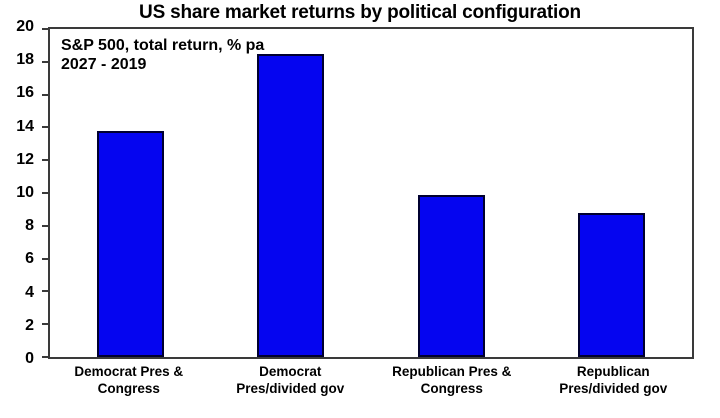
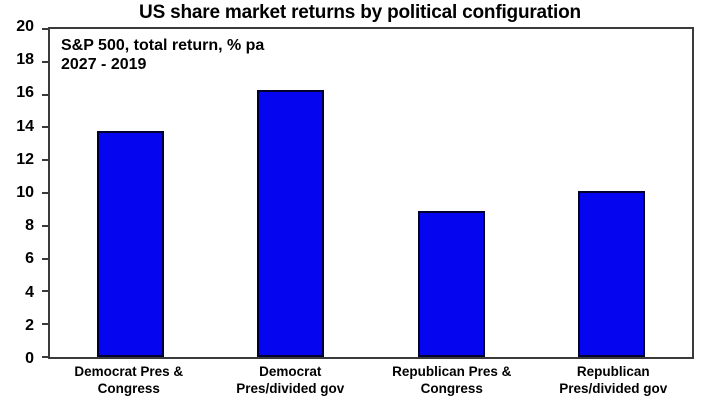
Democrat Pres/divided gov: 18.5 -> 16.3
Republican Pres & Congress: 9.9 -> 8.9
Republican Pres/divided gov: 8.8 -> 10.1
